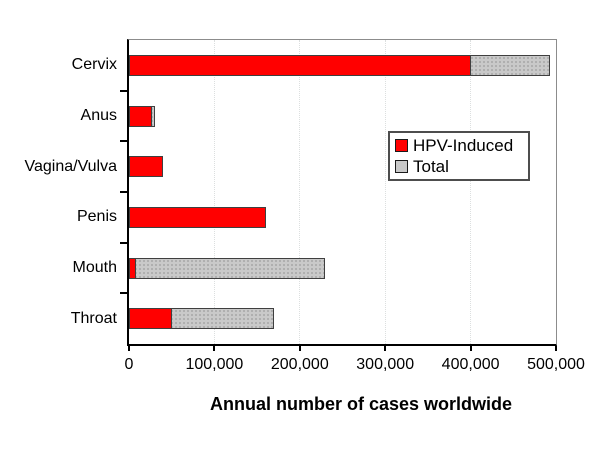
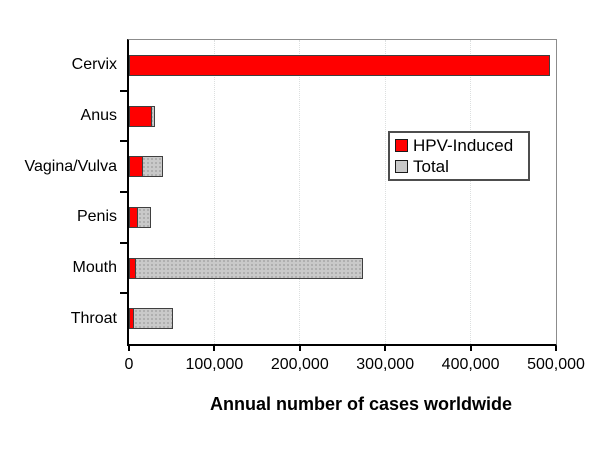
HPV-Induced/Cervix: 400000 -> 490000
HPV-Induced/Vagina/Vulva: 40000 -> 20000
HPV-Induced/Penis: 160000 -> 10000
Total/Mouth: 230000 -> 270000
HPV-Induced/Throat: 50000 -> 10000
Total/Throat: 170000 -> 50000
